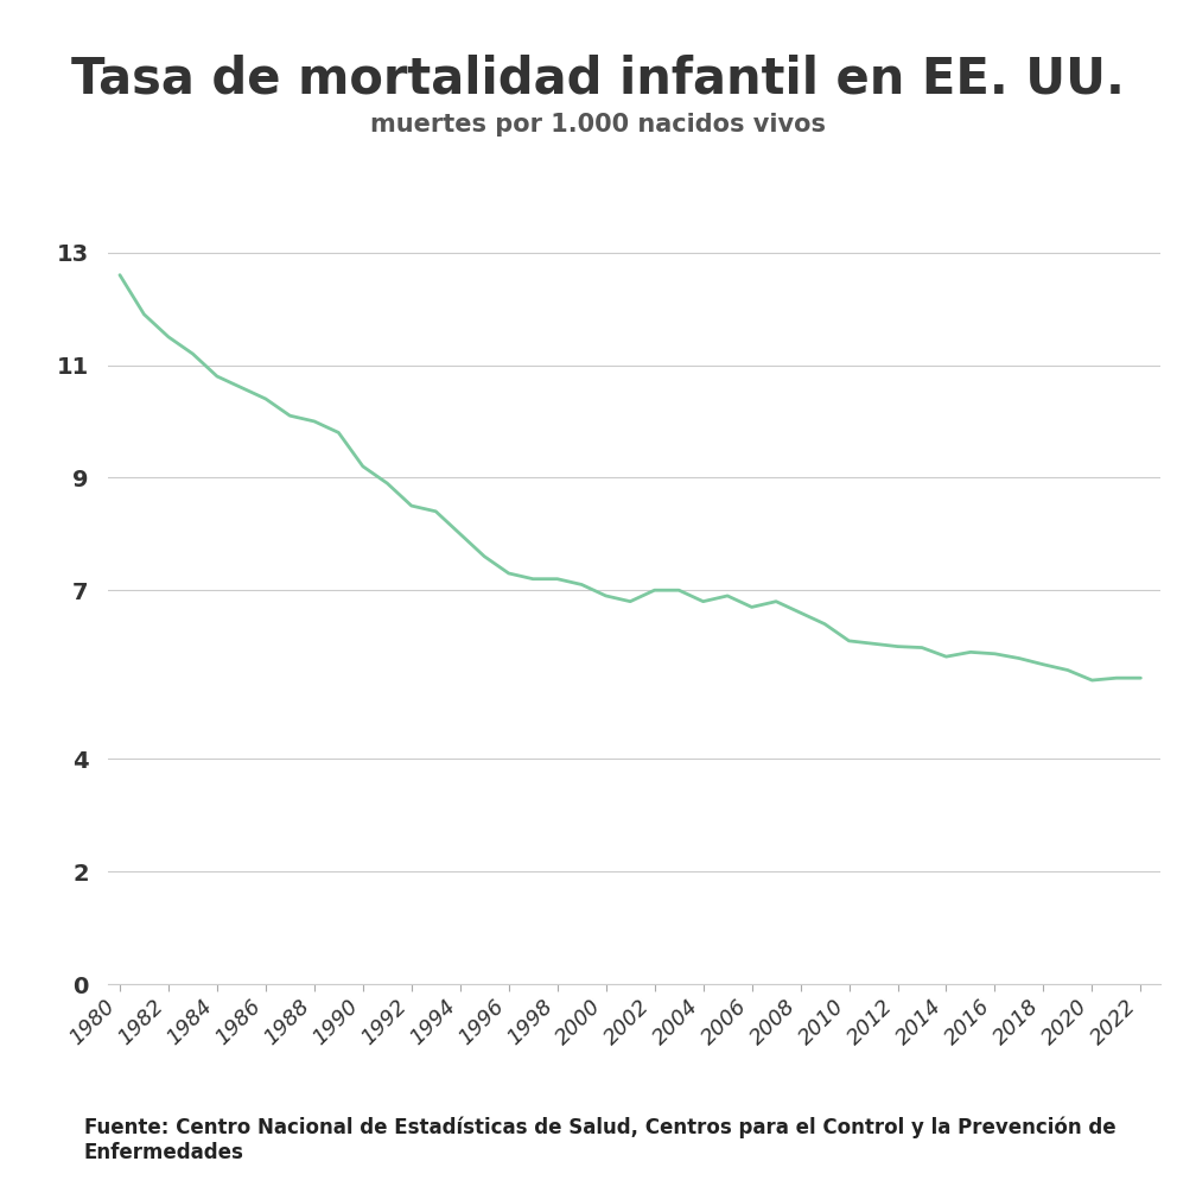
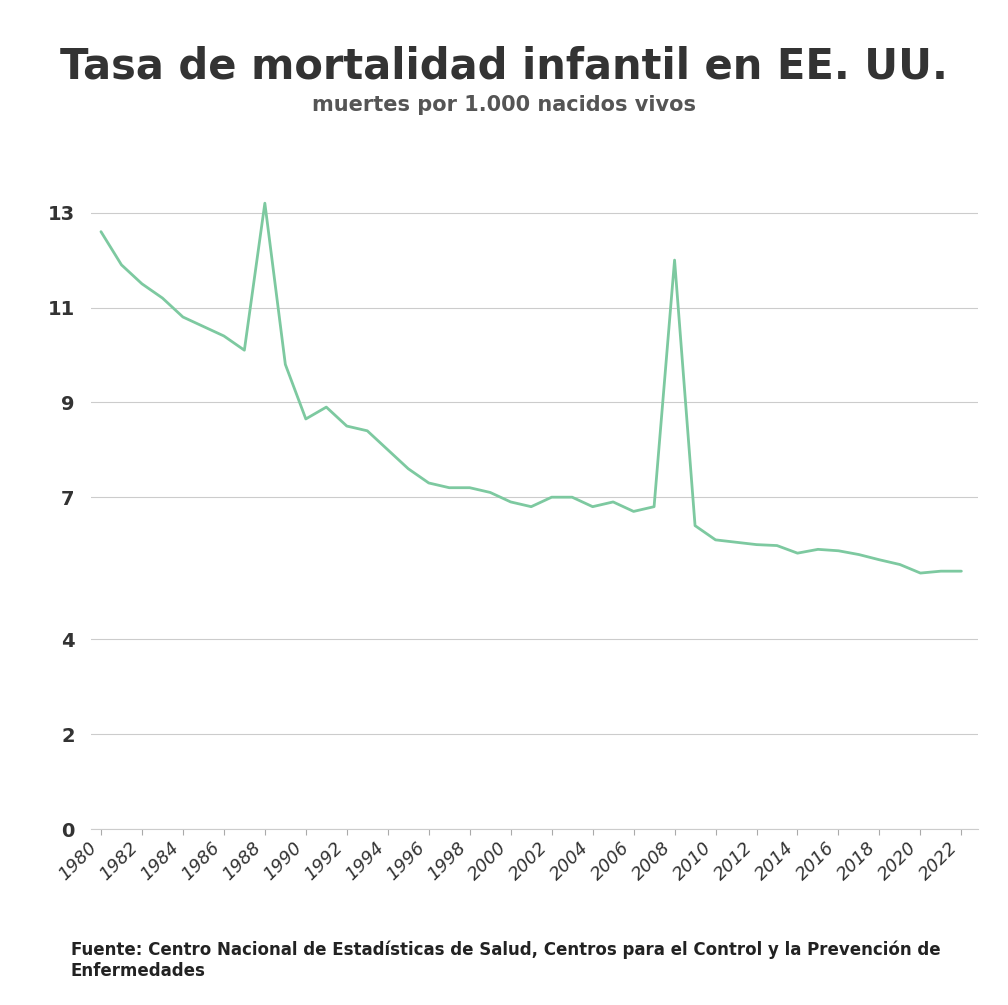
1988: 10.00 -> 13.20
1990: 9.20 -> 8.65
2008: 6.60 -> 12.00
